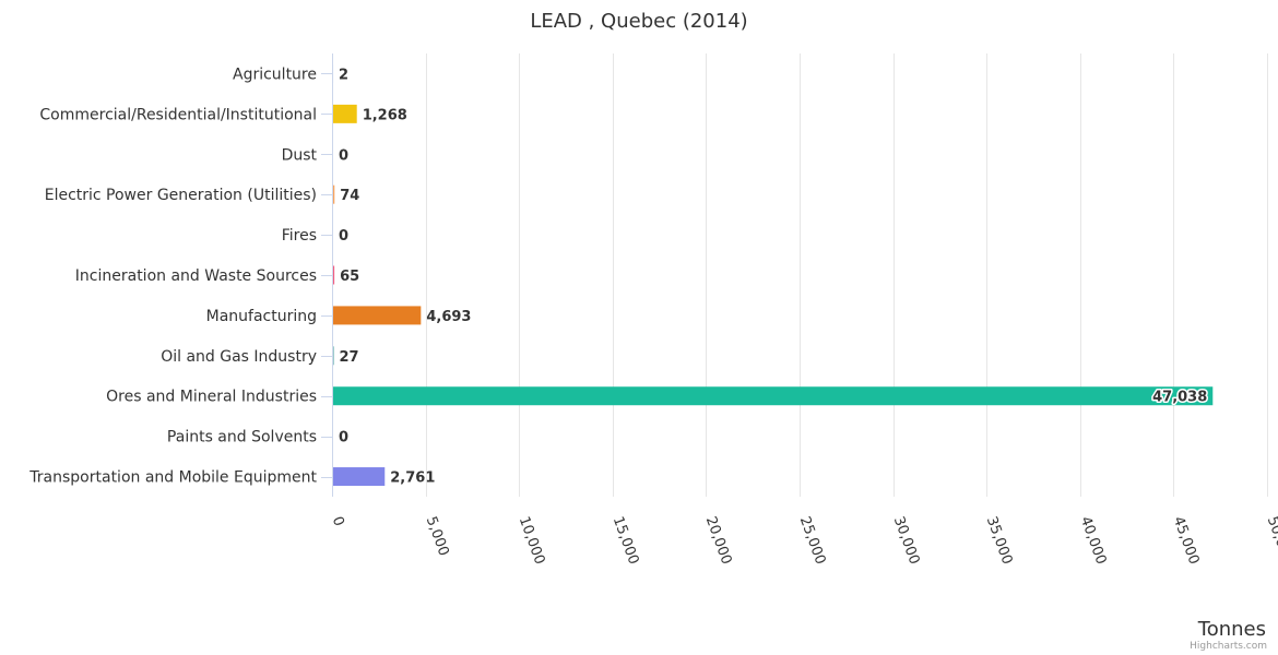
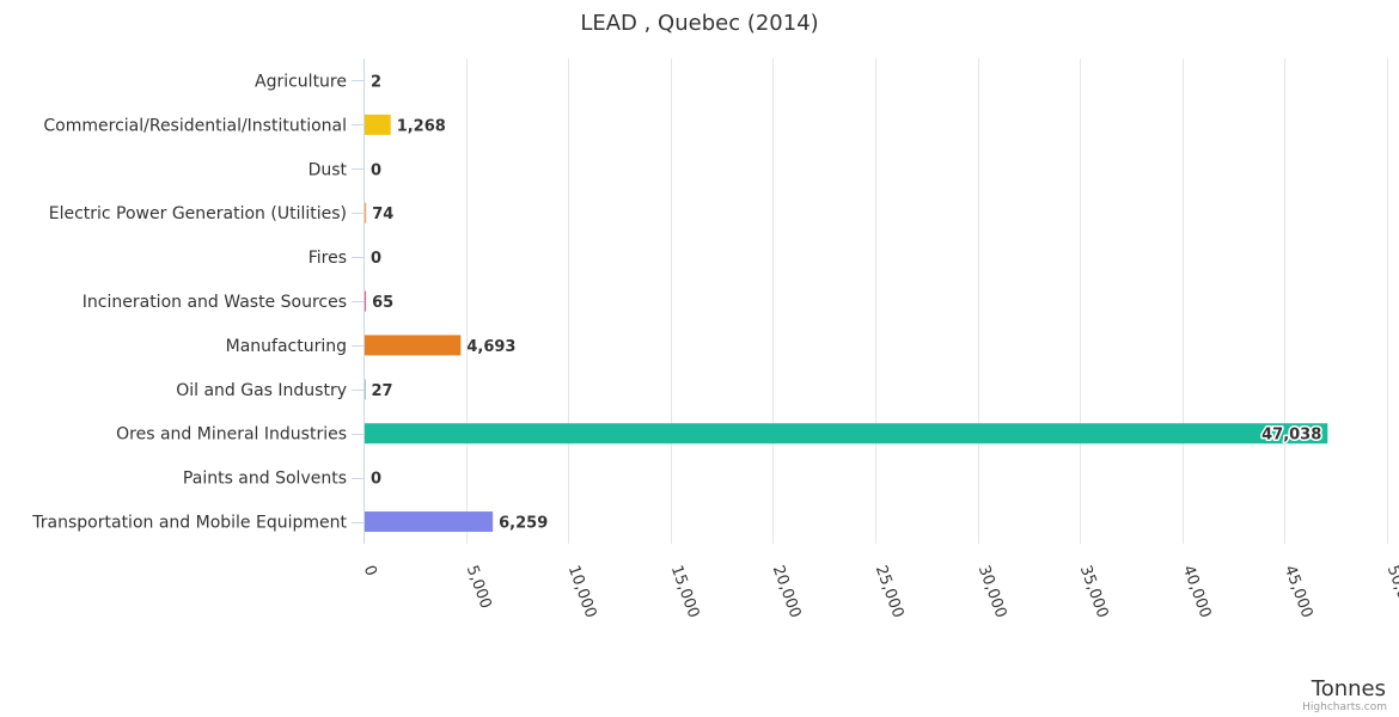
Transportation and Mobile Equipment: 2,761 -> 6,259
